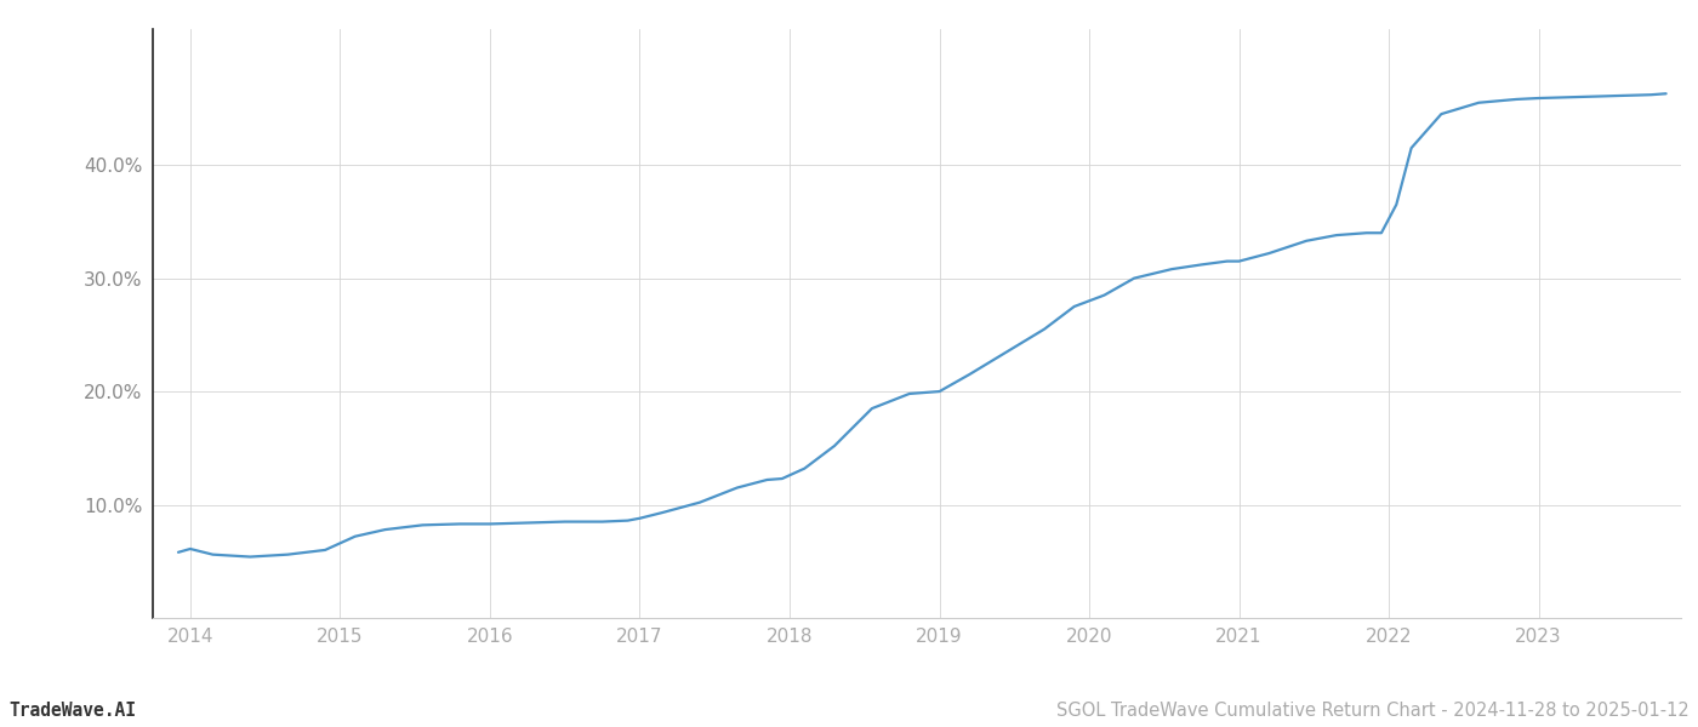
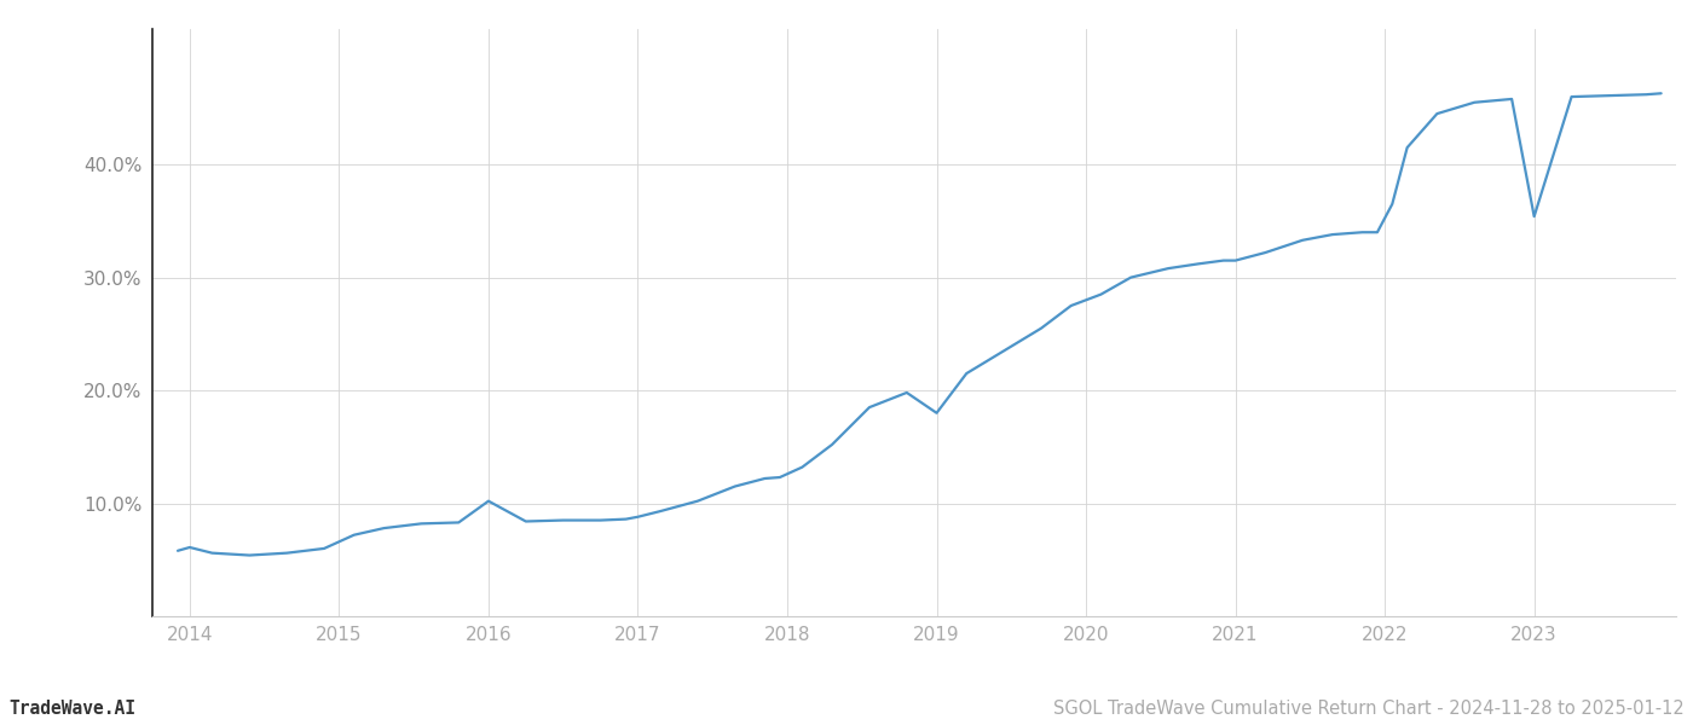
2016: 8.3% -> 10.2%
2019: 20.0% -> 18.0%
2023: 45.9% -> 35.4%
